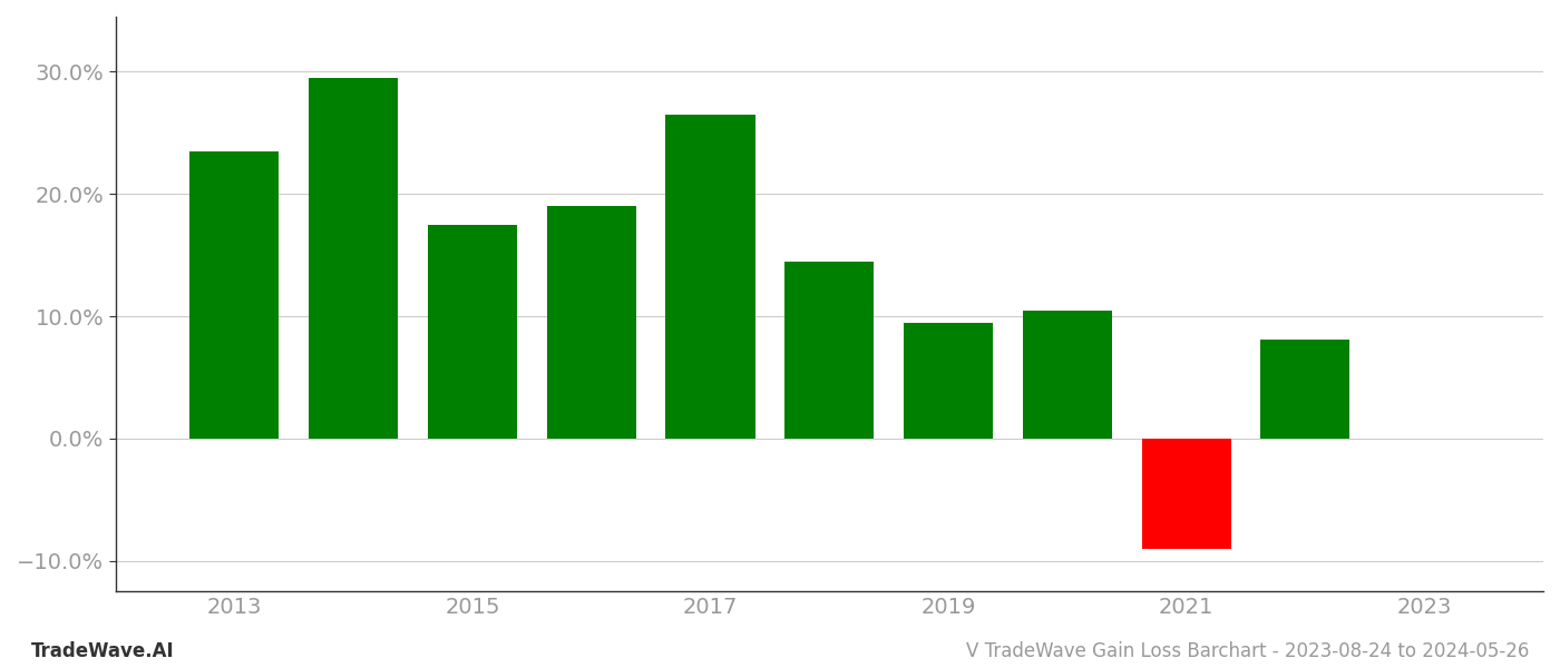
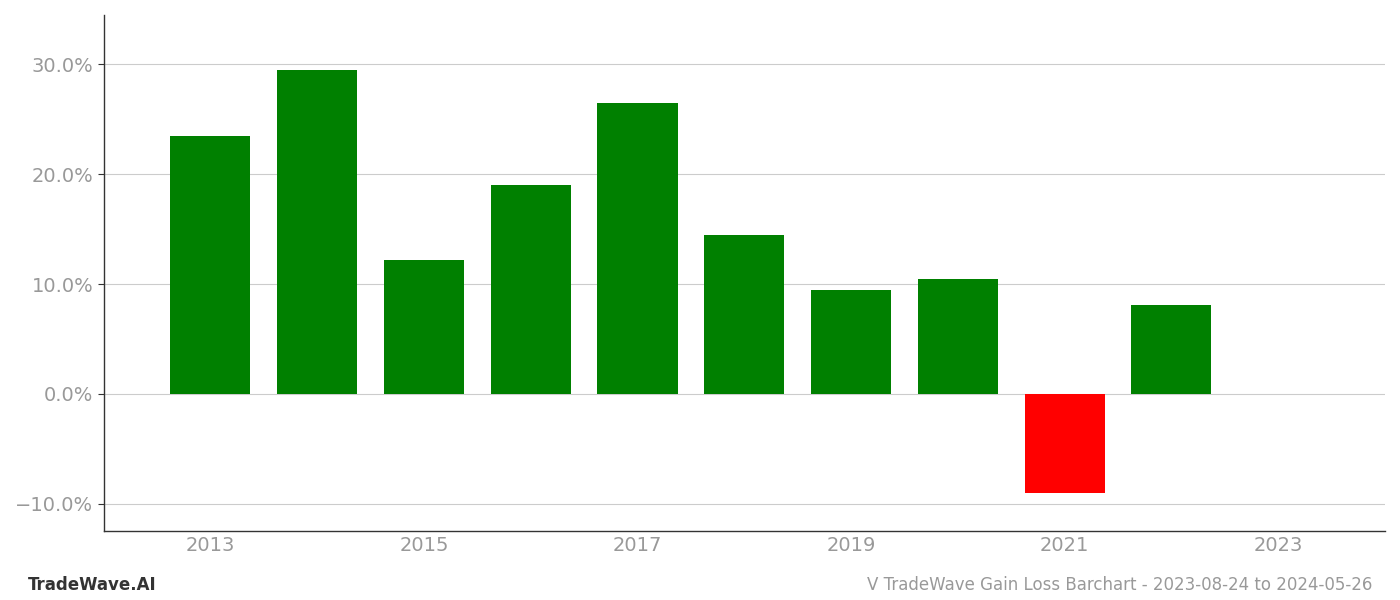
2015: 17.5% -> 12.2%
